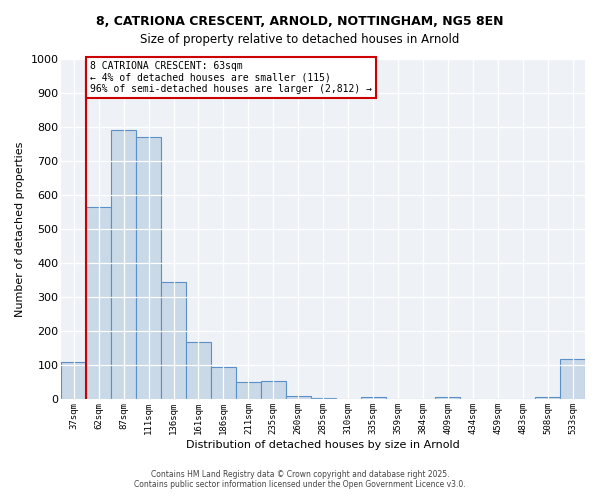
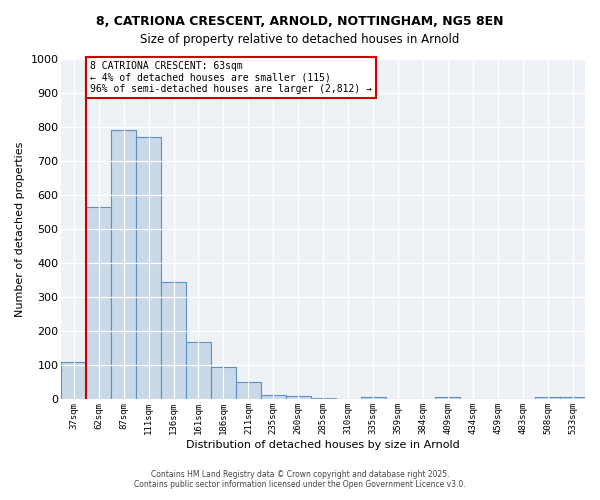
235sqm: 55 -> 13
533sqm: 120 -> 7
